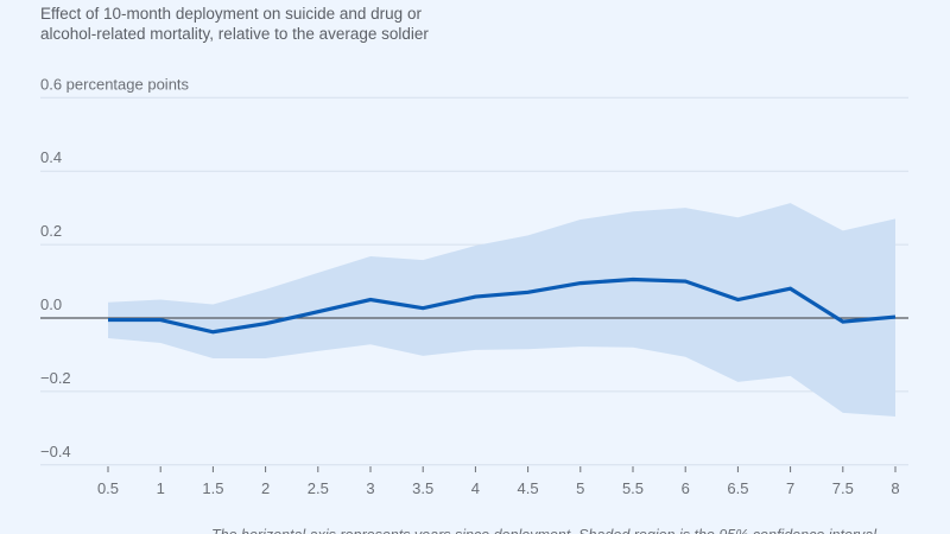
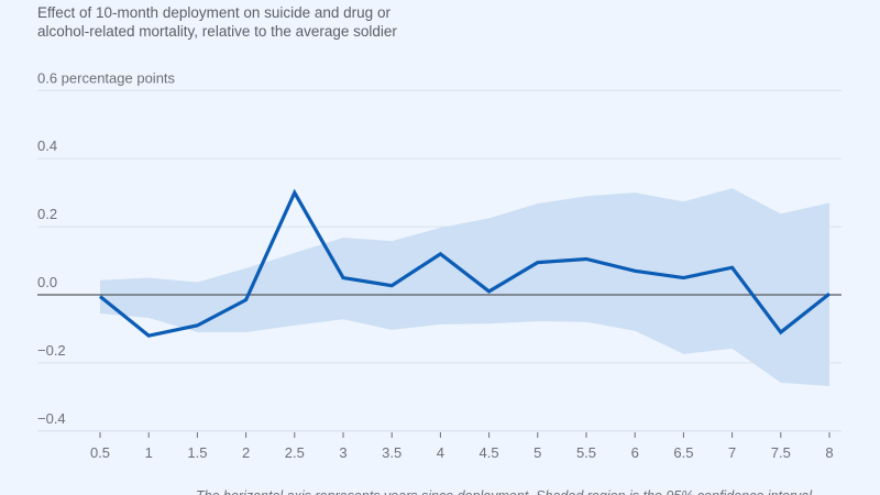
1: -0.01 -> -0.12
1.5: -0.04 -> -0.09
2.5: 0.02 -> 0.30
4: 0.06 -> 0.12
4.5: 0.07 -> 0.01
6: 0.10 -> 0.07
7.5: -0.01 -> -0.11
